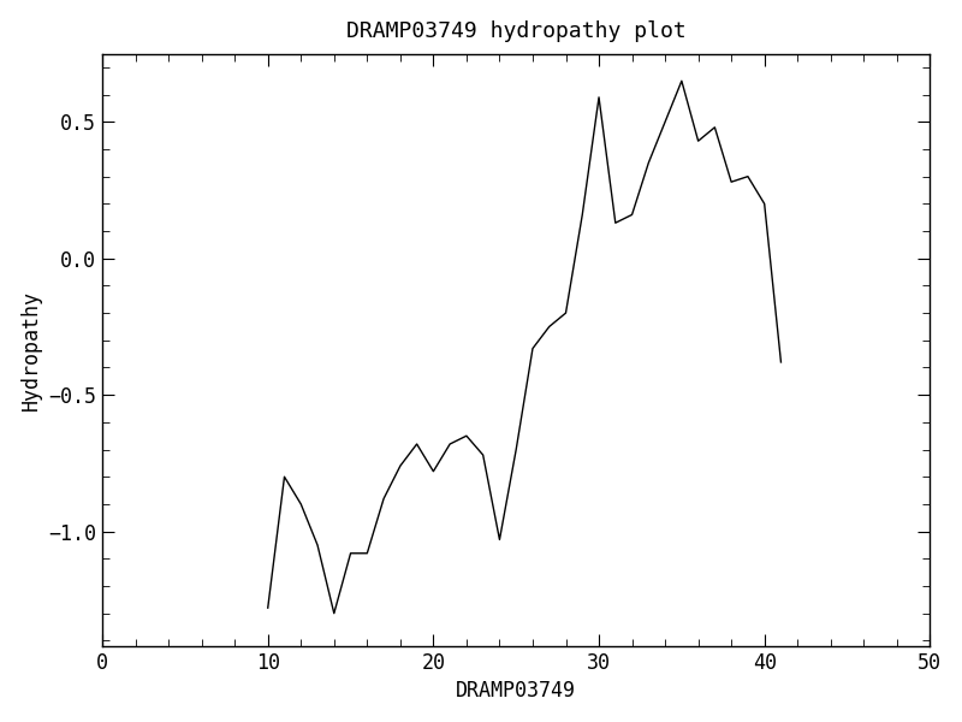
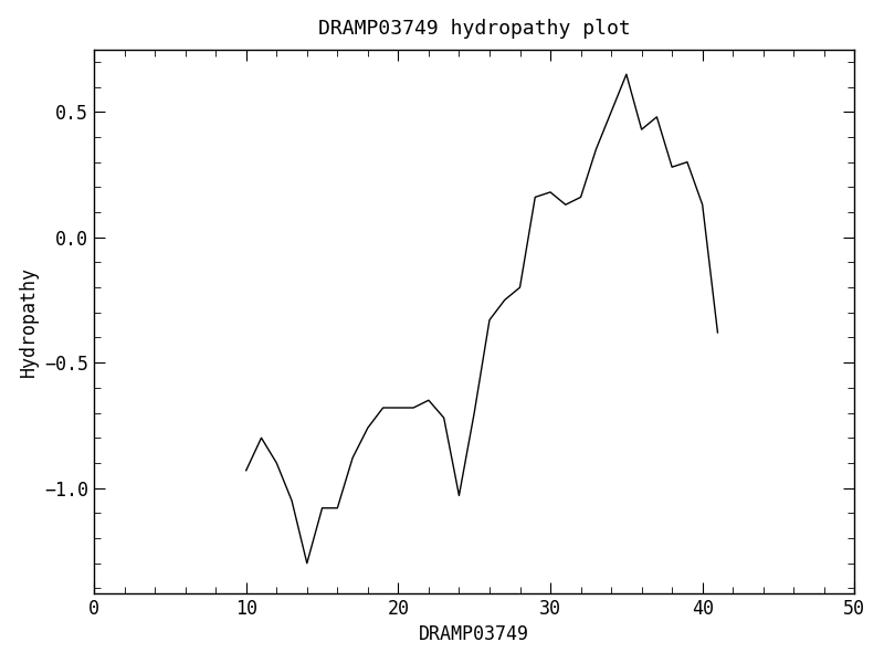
10: -1.28 -> -0.93
20: -0.78 -> -0.68
30: 0.59 -> 0.18
40: 0.20 -> 0.13
